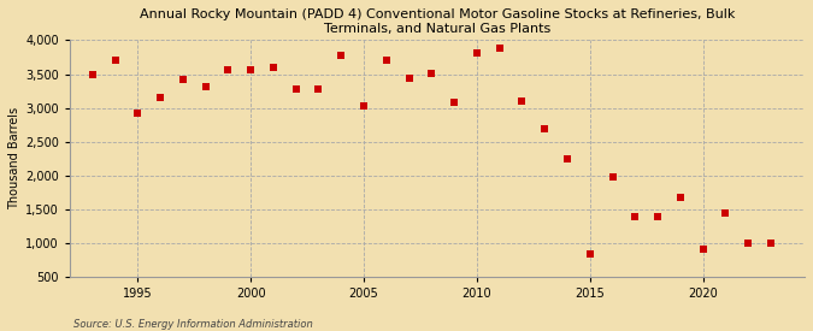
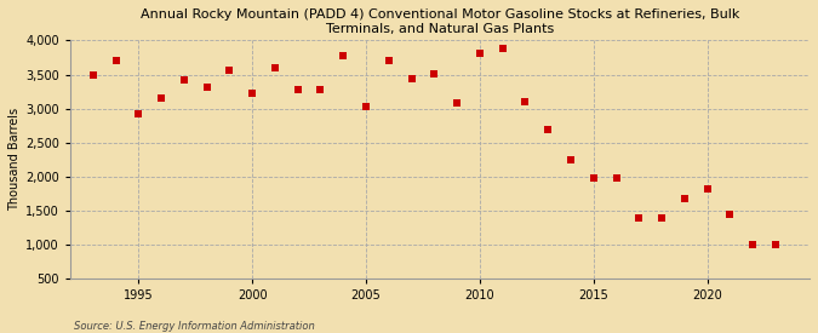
2000: 3,560 -> 3,220
2015: 840 -> 1,980
2020: 900 -> 1,820
